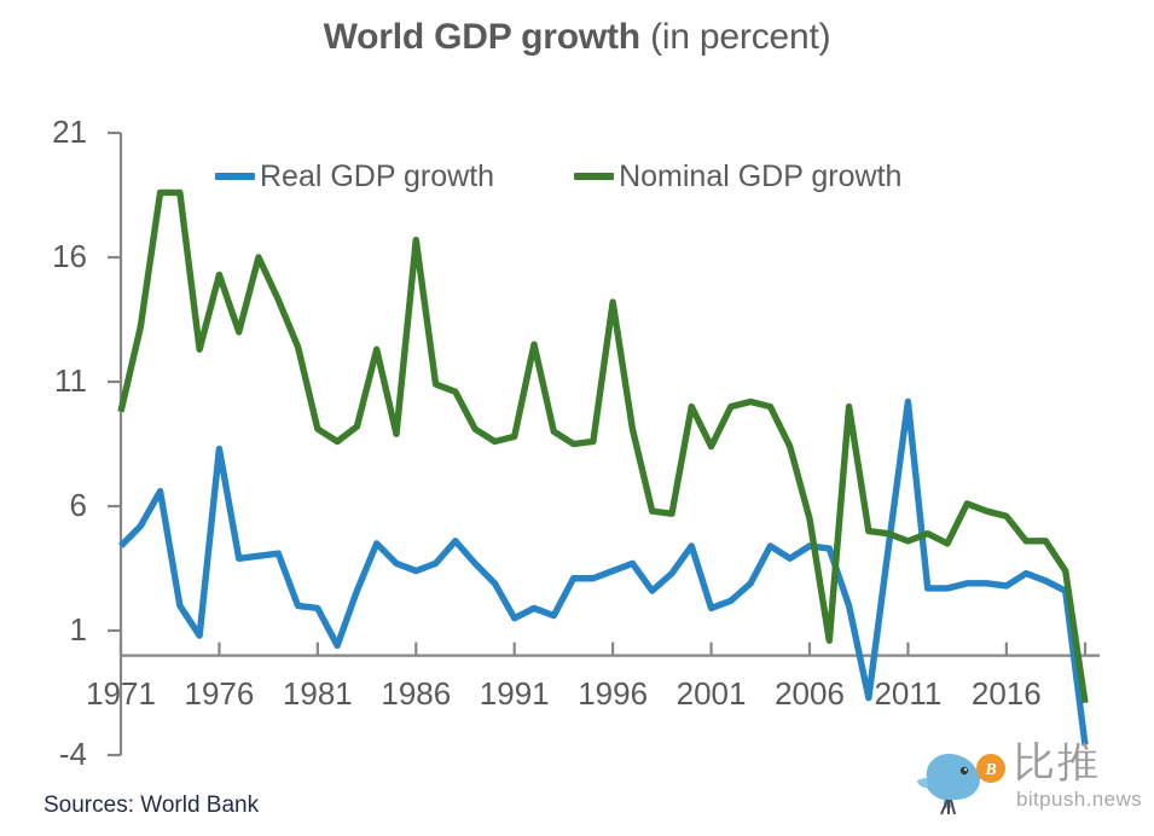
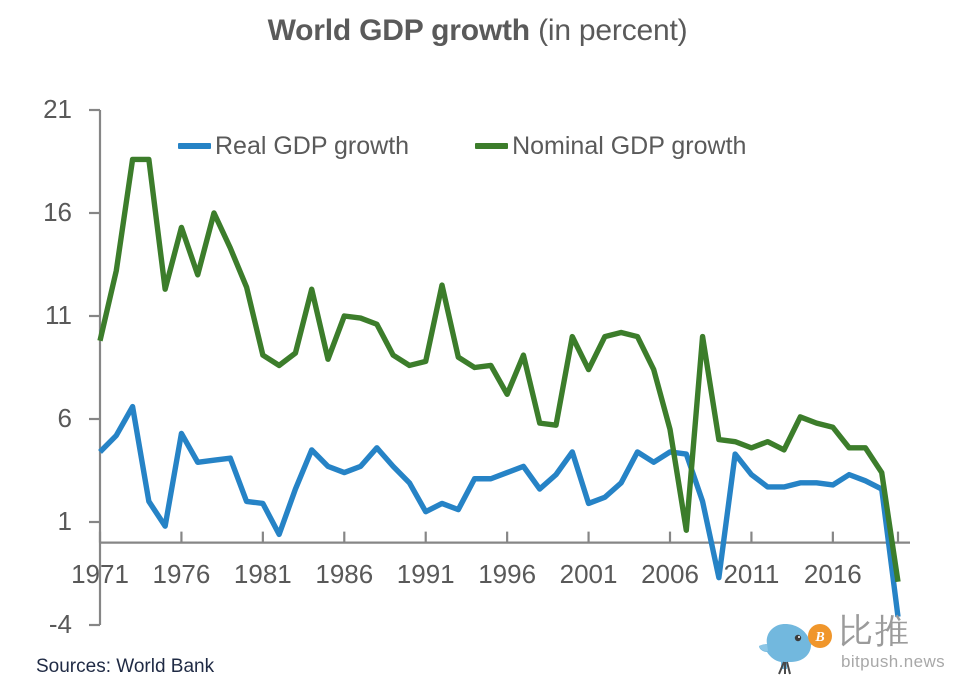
Real GDP growth/1976: 8.3 -> 5.3
Nominal GDP growth/1986: 16.7 -> 11.0
Nominal GDP growth/1996: 14.2 -> 7.2
Real GDP growth/2011: 10.2 -> 3.3
